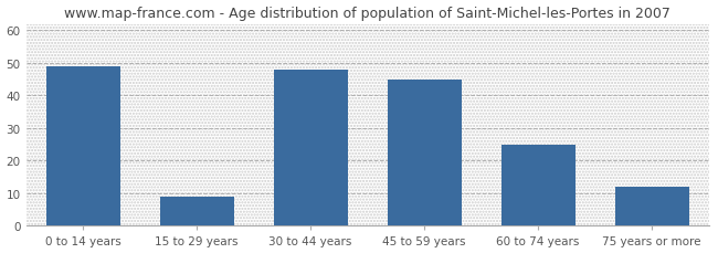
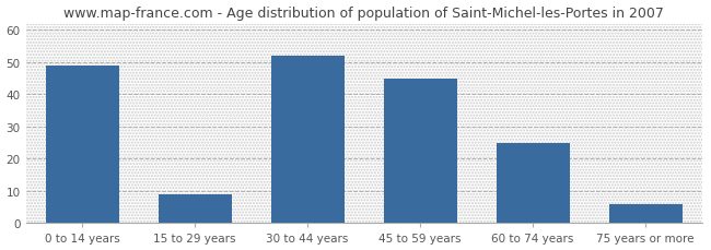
30 to 44 years: 48 -> 52
75 years or more: 12 -> 6
